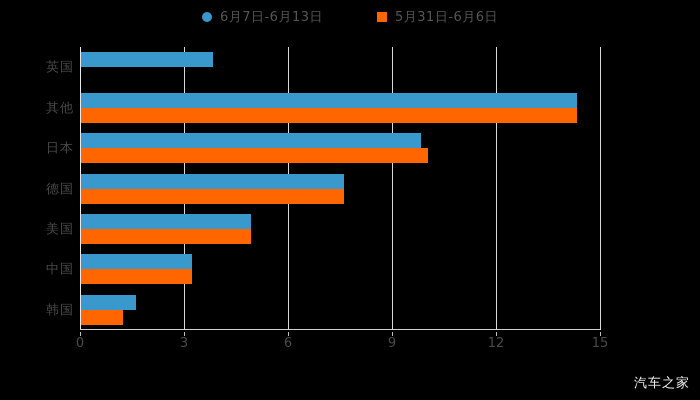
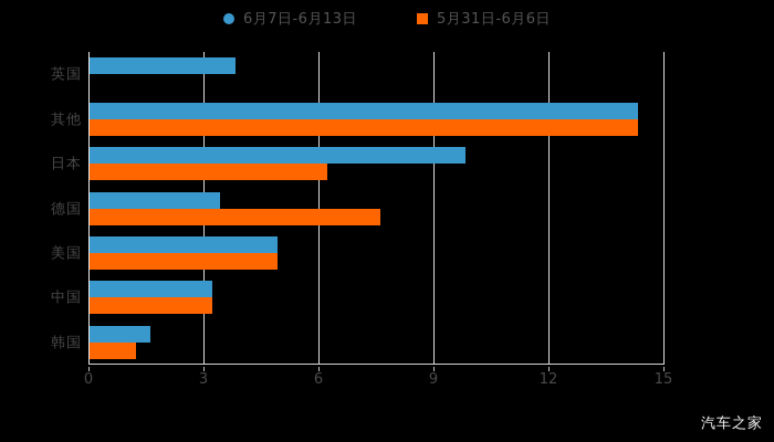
5月31日-6月6日/日本: 10.0 -> 6.2
6月7日-6月13日/德国: 7.6 -> 3.4
